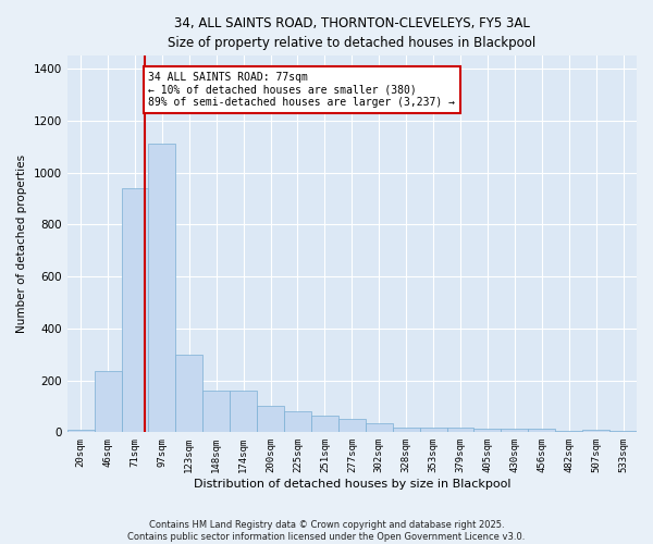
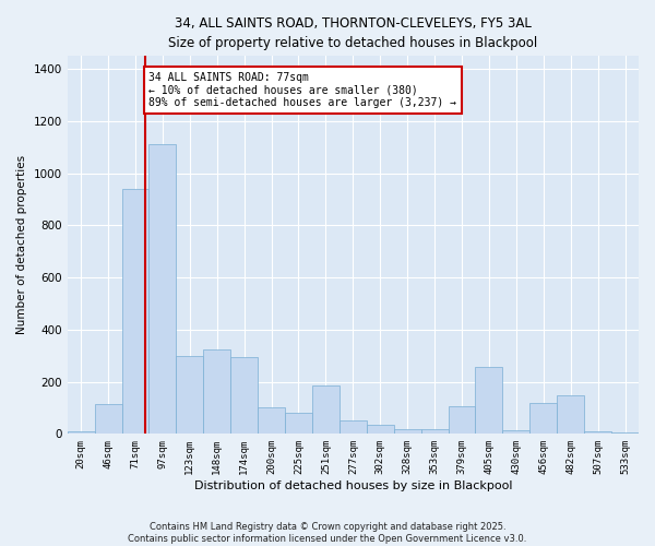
46sqm: 235 -> 115
148sqm: 160 -> 325
174sqm: 160 -> 295
251sqm: 65 -> 185
379sqm: 18 -> 105
405sqm: 15 -> 255
456sqm: 12 -> 120
482sqm: 5 -> 150
